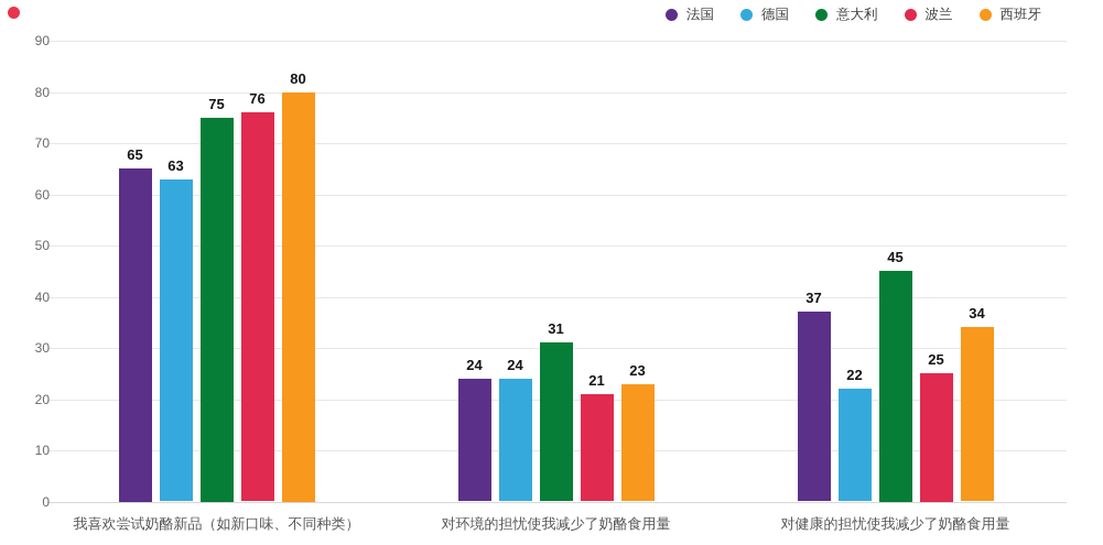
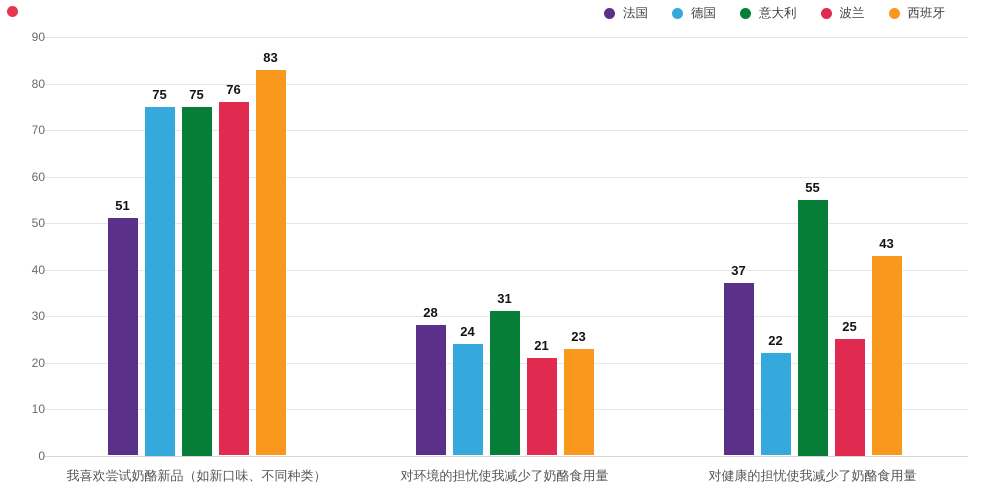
法国/我喜欢尝试奶酪新品（如新口味、不同种类）: 65 -> 51
德国/我喜欢尝试奶酪新品（如新口味、不同种类）: 63 -> 75
西班牙/我喜欢尝试奶酪新品（如新口味、不同种类）: 80 -> 83
法国/对环境的担忧使我减少了奶酪食用量: 24 -> 28
意大利/对健康的担忧使我减少了奶酪食用量: 45 -> 55
西班牙/对健康的担忧使我减少了奶酪食用量: 34 -> 43
